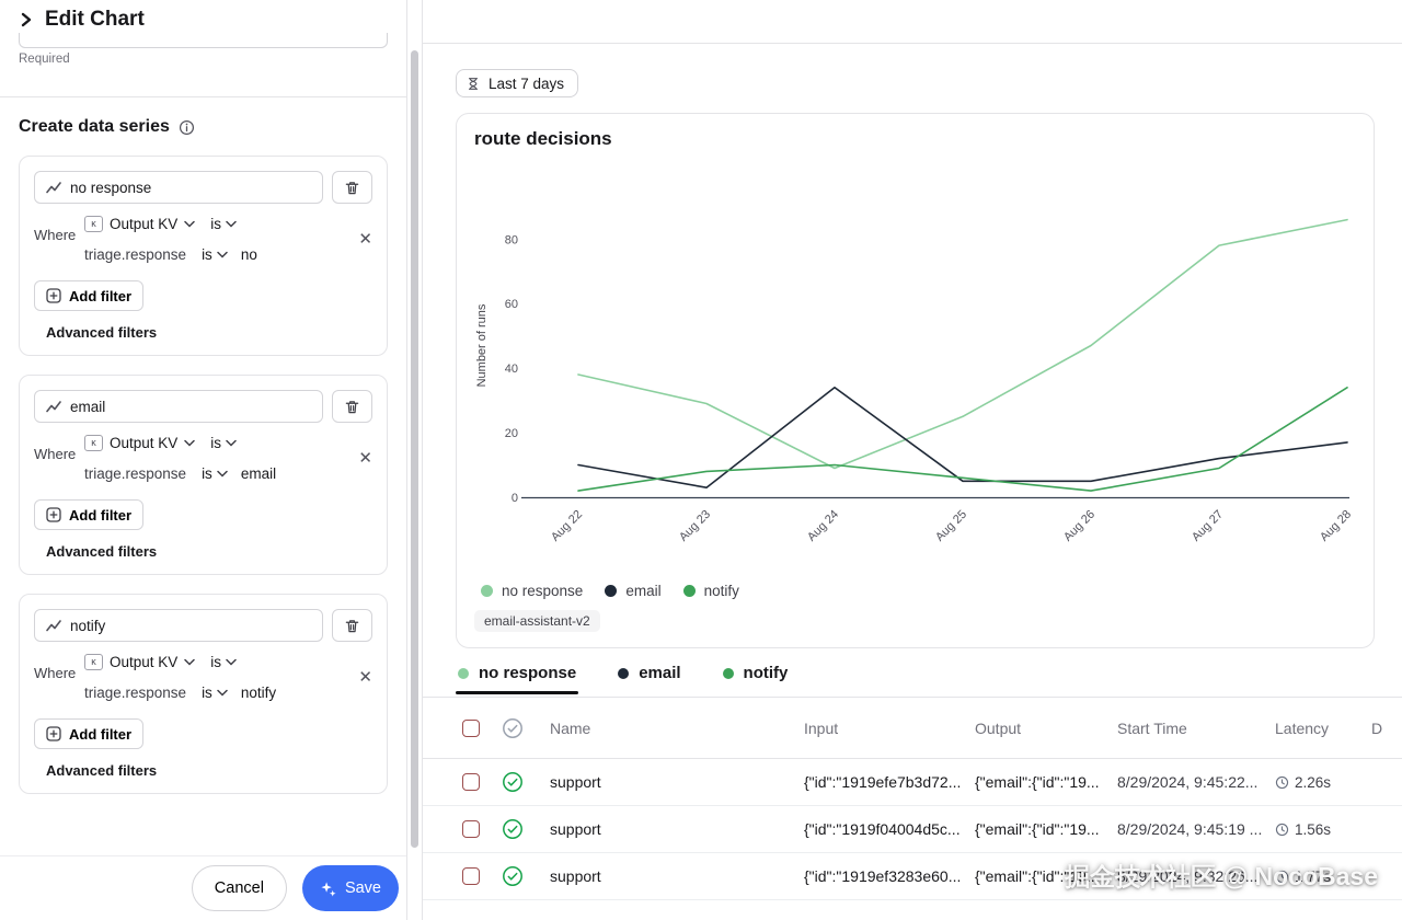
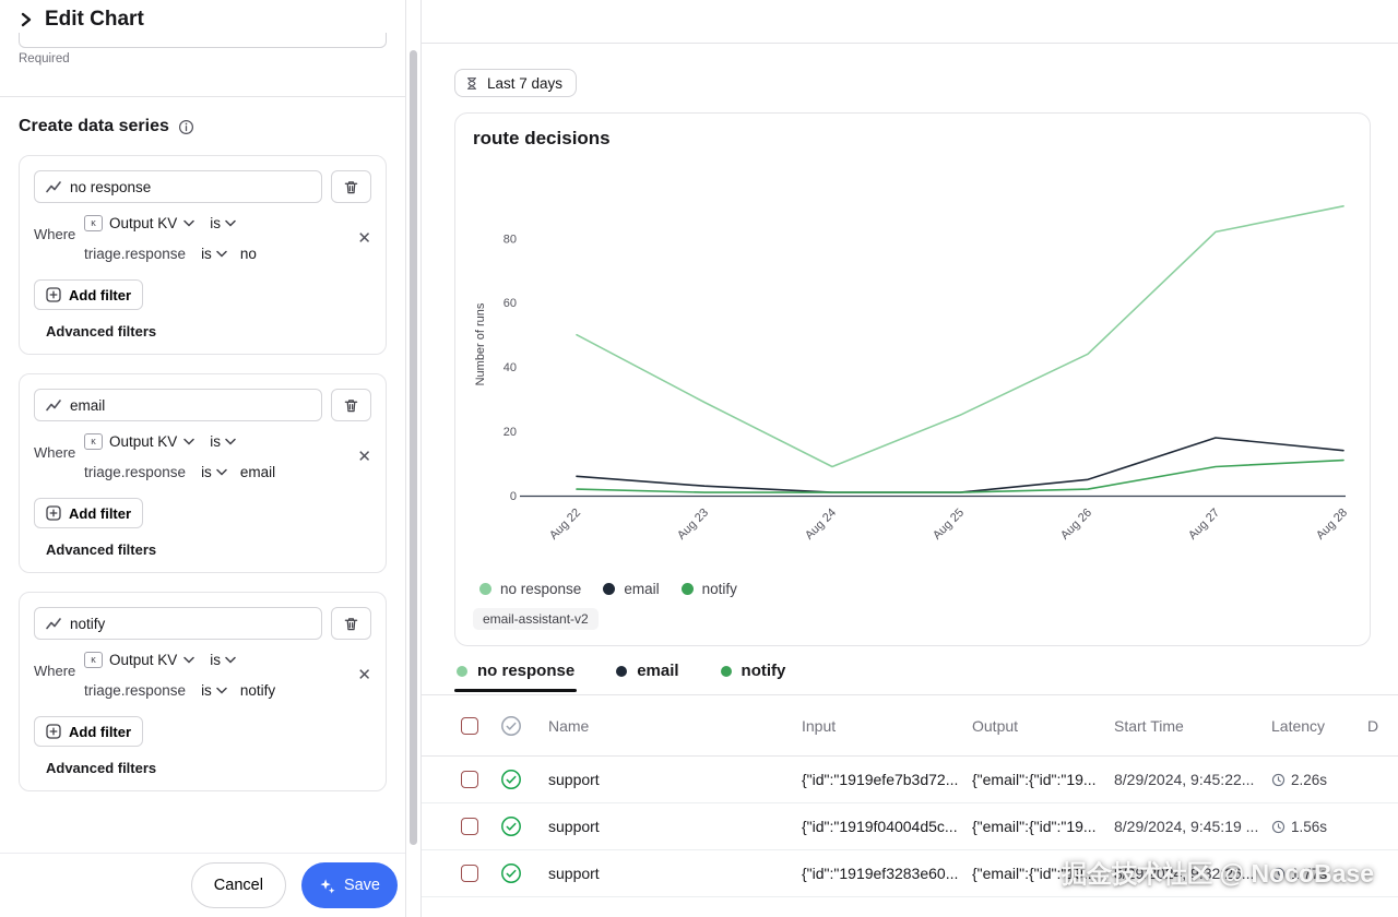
no response/Aug 22: 38 -> 50
email/Aug 22: 10 -> 6
notify/Aug 23: 8 -> 1
email/Aug 24: 34 -> 1
notify/Aug 24: 10 -> 1
email/Aug 25: 5 -> 1
notify/Aug 25: 6 -> 1
no response/Aug 26: 47 -> 44
no response/Aug 27: 78 -> 82
email/Aug 27: 12 -> 18
no response/Aug 28: 86 -> 90
email/Aug 28: 17 -> 14
notify/Aug 28: 34 -> 11
